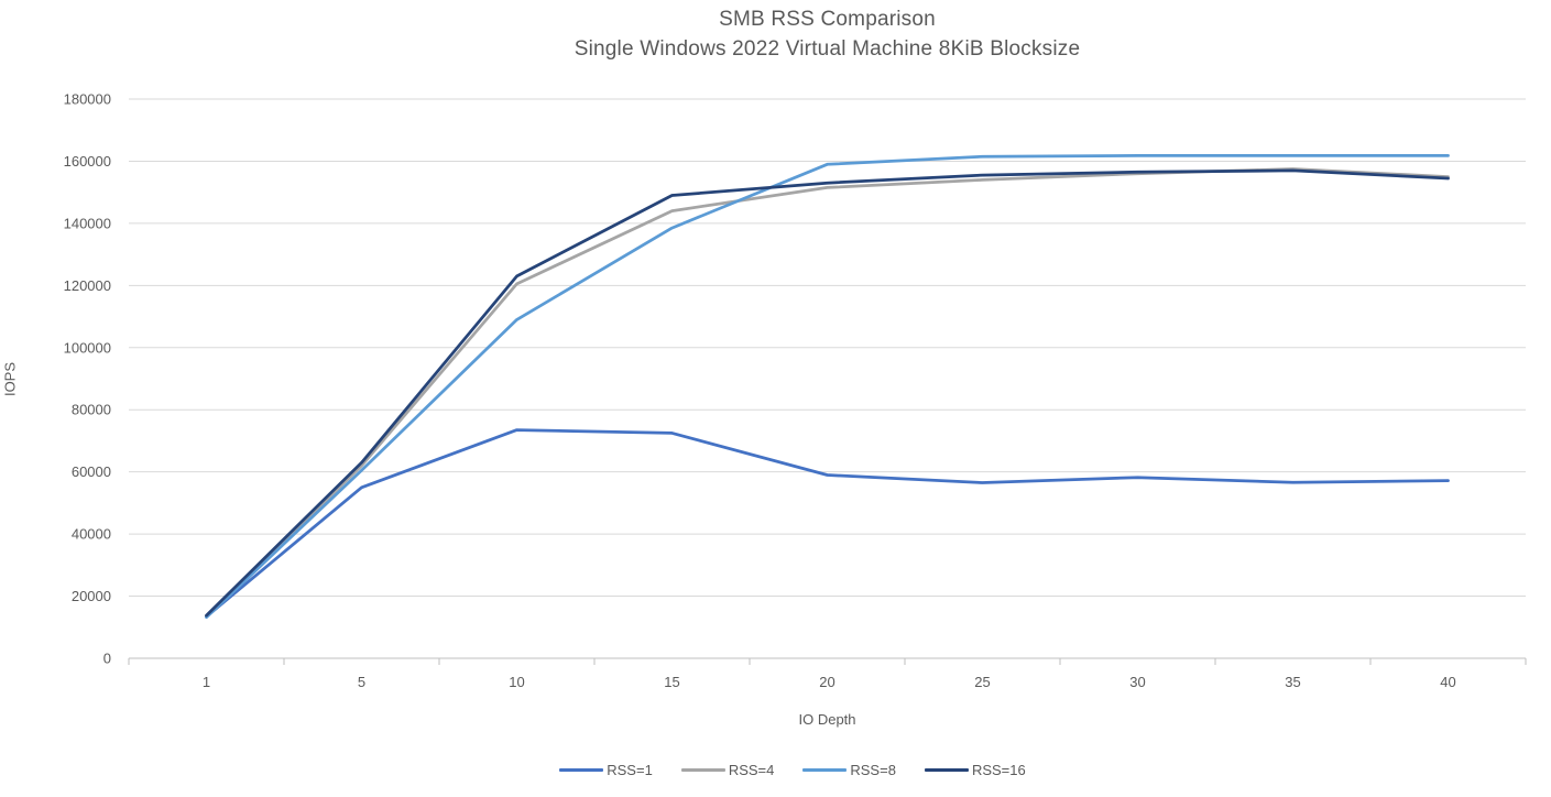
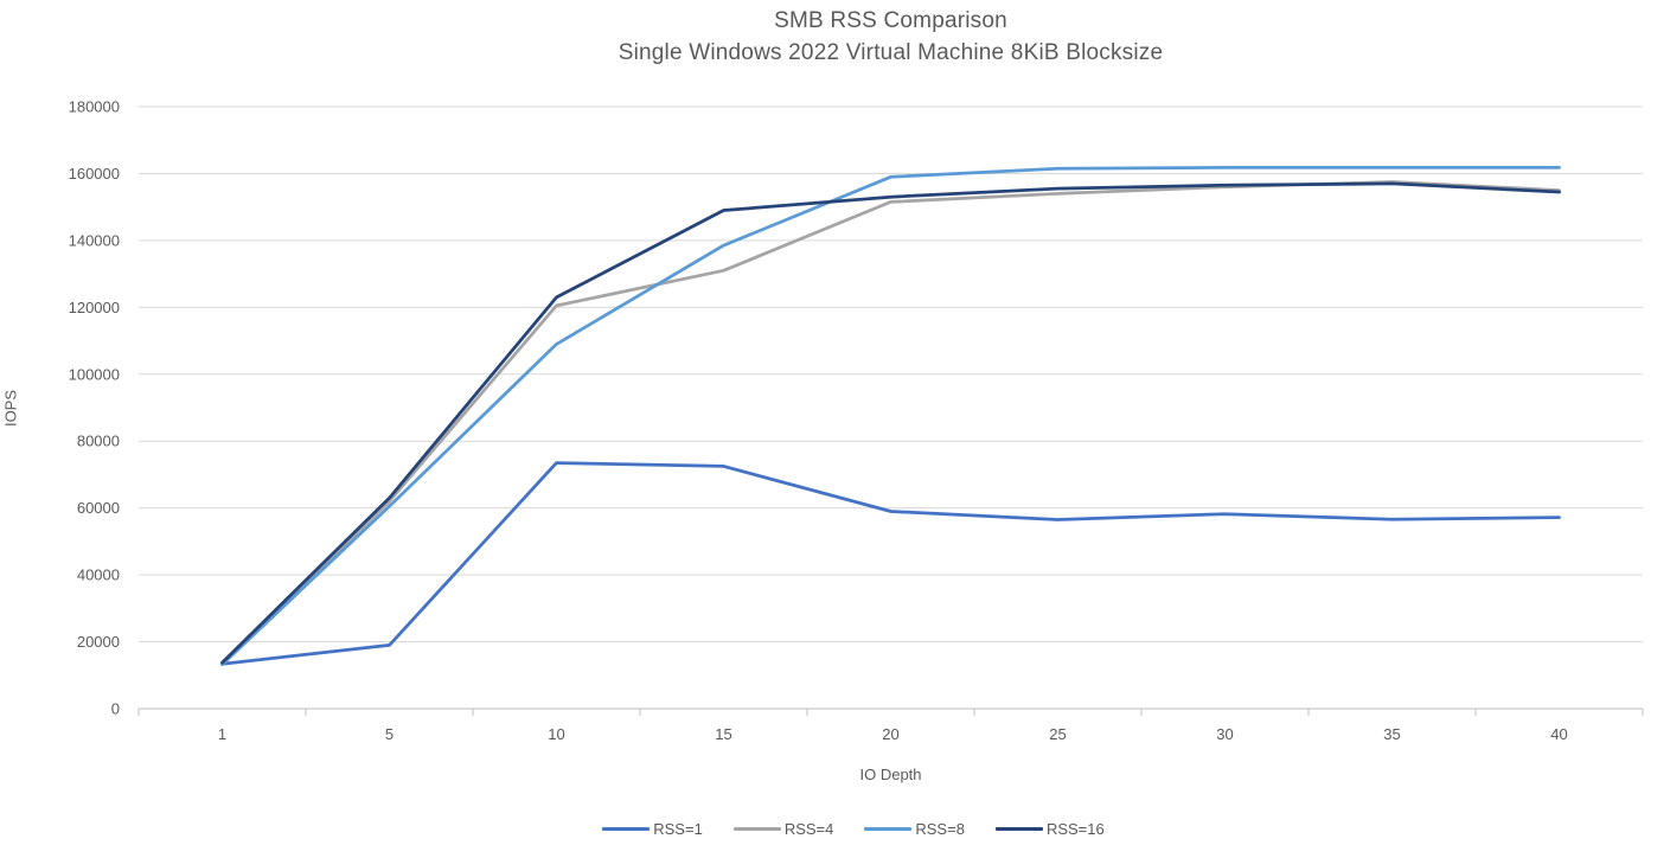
RSS=1/5: 55000 -> 19000
RSS=4/15: 144000 -> 131000
